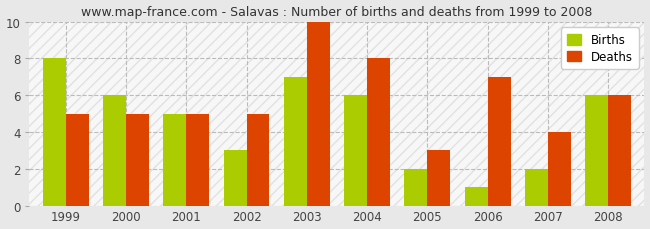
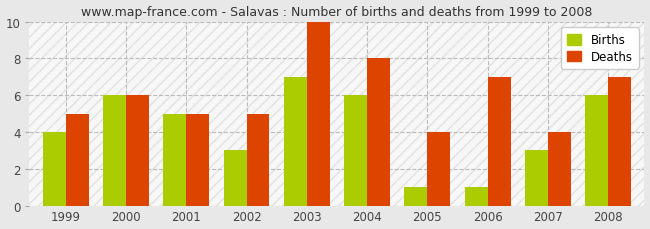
Births/1999: 8 -> 4
Deaths/2000: 5 -> 6
Births/2005: 2 -> 1
Deaths/2005: 3 -> 4
Births/2007: 2 -> 3
Deaths/2008: 6 -> 7
